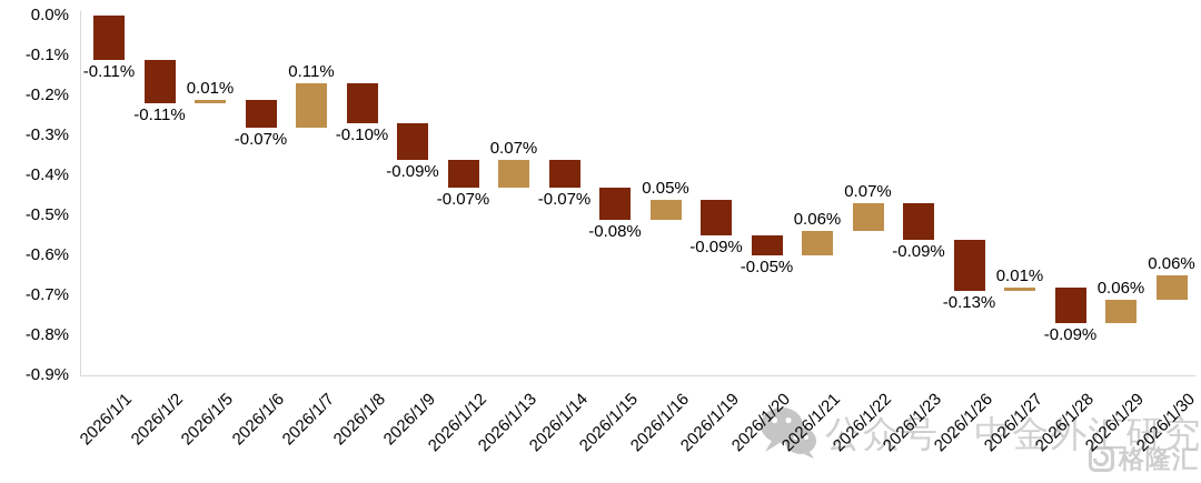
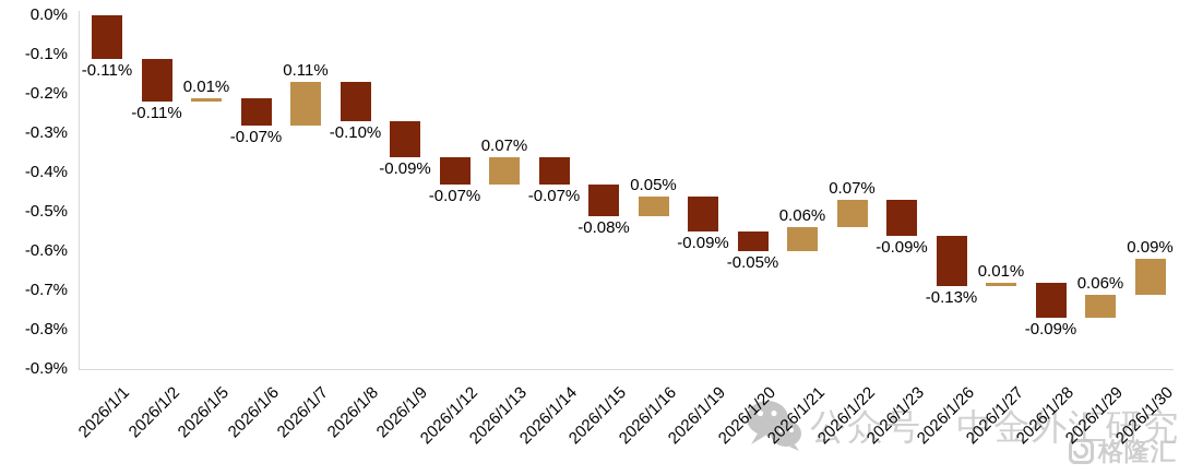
2026/1/30: 0.06% -> 0.09%
